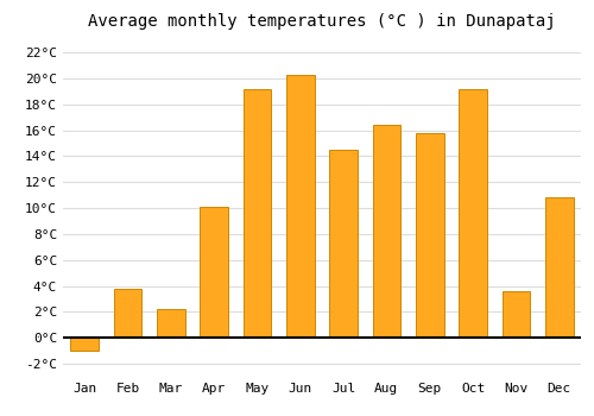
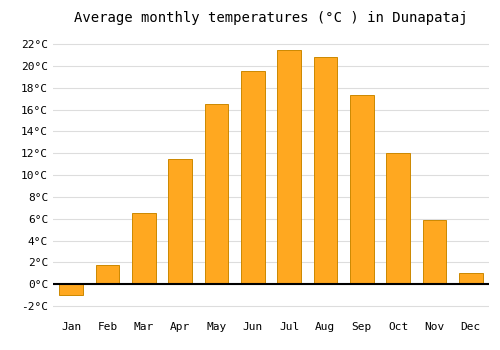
Feb: 3.8°C -> 1.8°C
Mar: 2.2°C -> 6.5°C
Apr: 10.1°C -> 11.5°C
May: 19.2°C -> 16.5°C
Jun: 20.3°C -> 19.5°C
Jul: 14.5°C -> 21.5°C
Aug: 16.4°C -> 20.8°C
Sep: 15.8°C -> 17.3°C
Oct: 19.2°C -> 12.0°C
Nov: 3.6°C -> 5.9°C
Dec: 10.8°C -> 1.0°C
